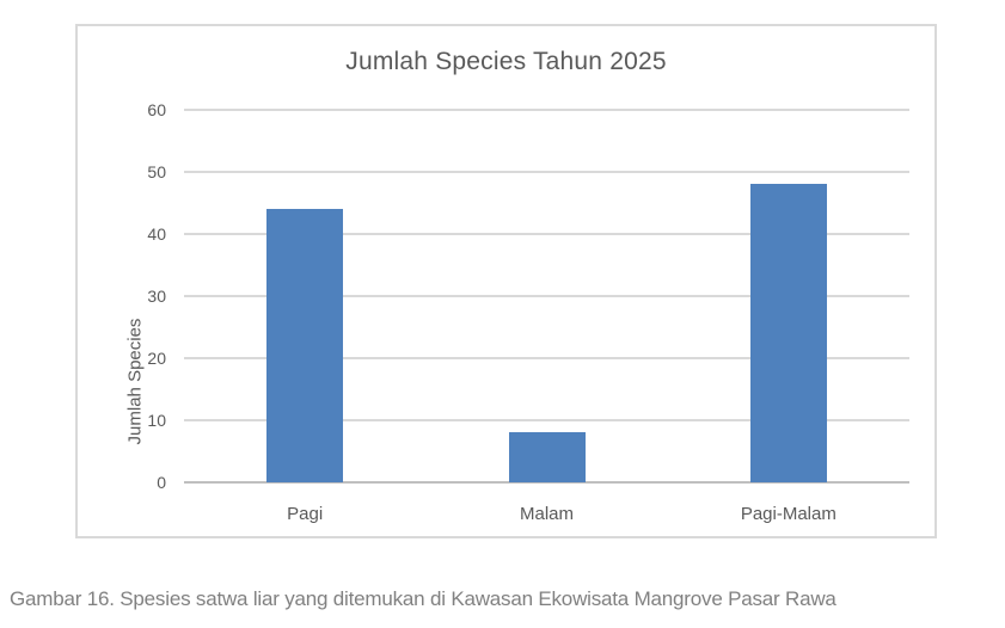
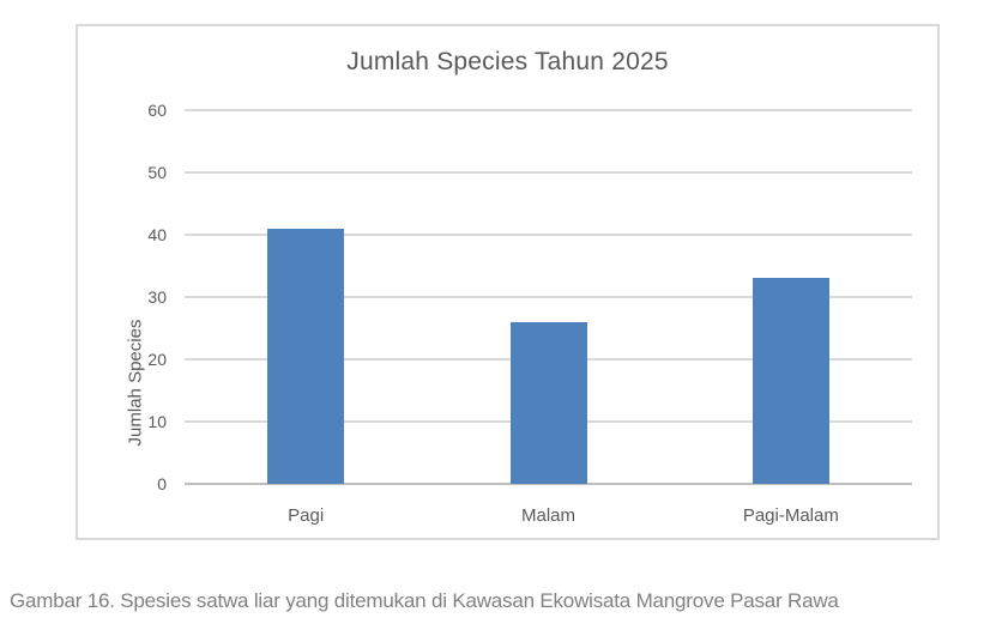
Pagi: 44 -> 41
Malam: 8 -> 26
Pagi-Malam: 48 -> 33
